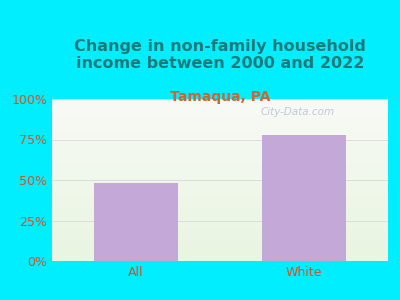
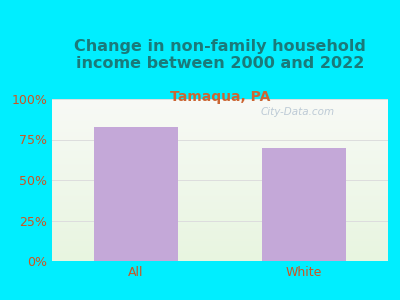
All: 48% -> 83%
White: 78% -> 70%
